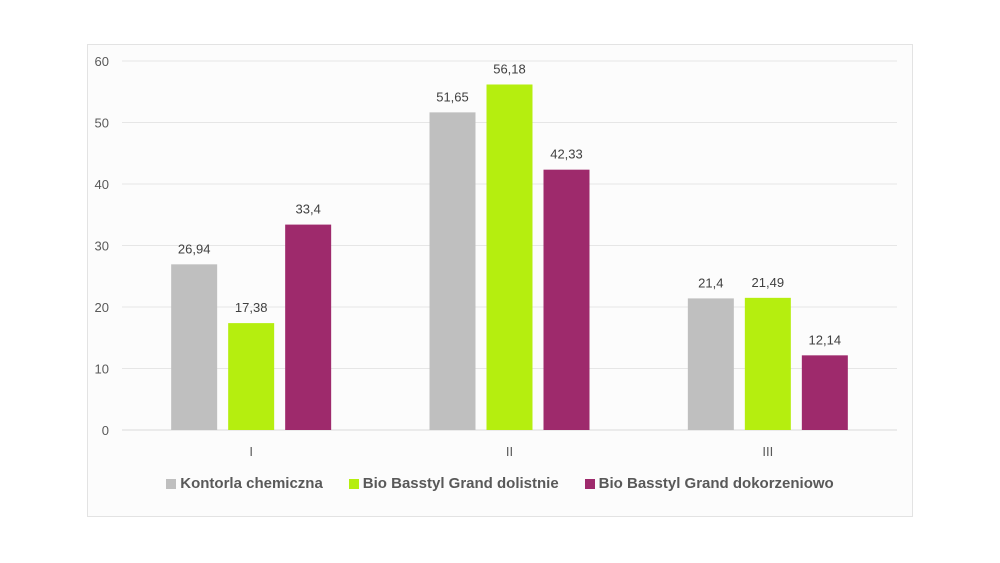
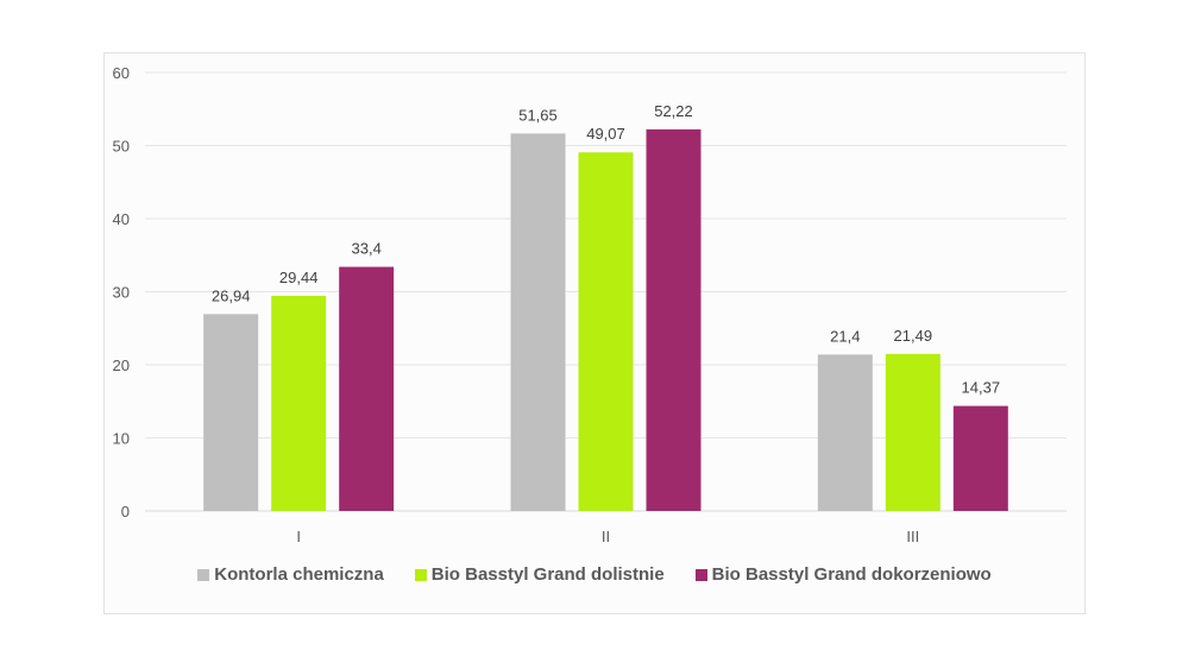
Bio Basstyl Grand dolistnie/I: 17,38 -> 29,44
Bio Basstyl Grand dolistnie/II: 56,18 -> 49,07
Bio Basstyl Grand dokorzeniowo/II: 42,33 -> 52,22
Bio Basstyl Grand dokorzeniowo/III: 12,14 -> 14,37
